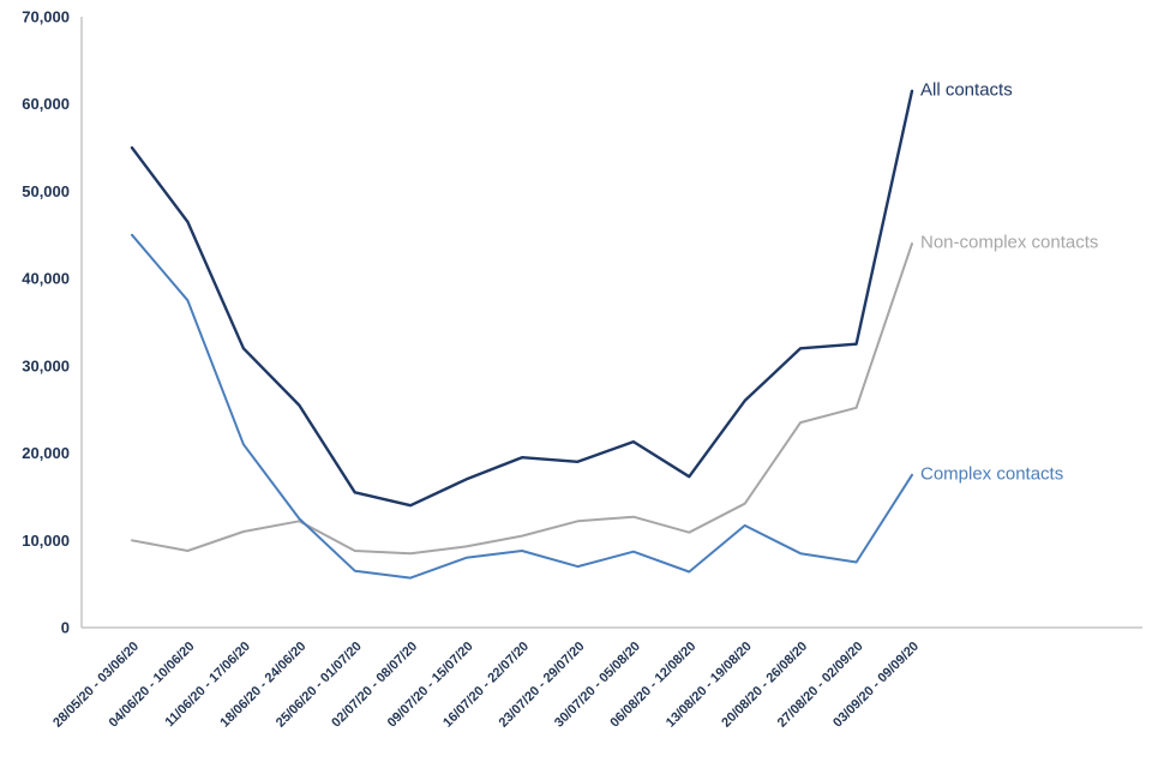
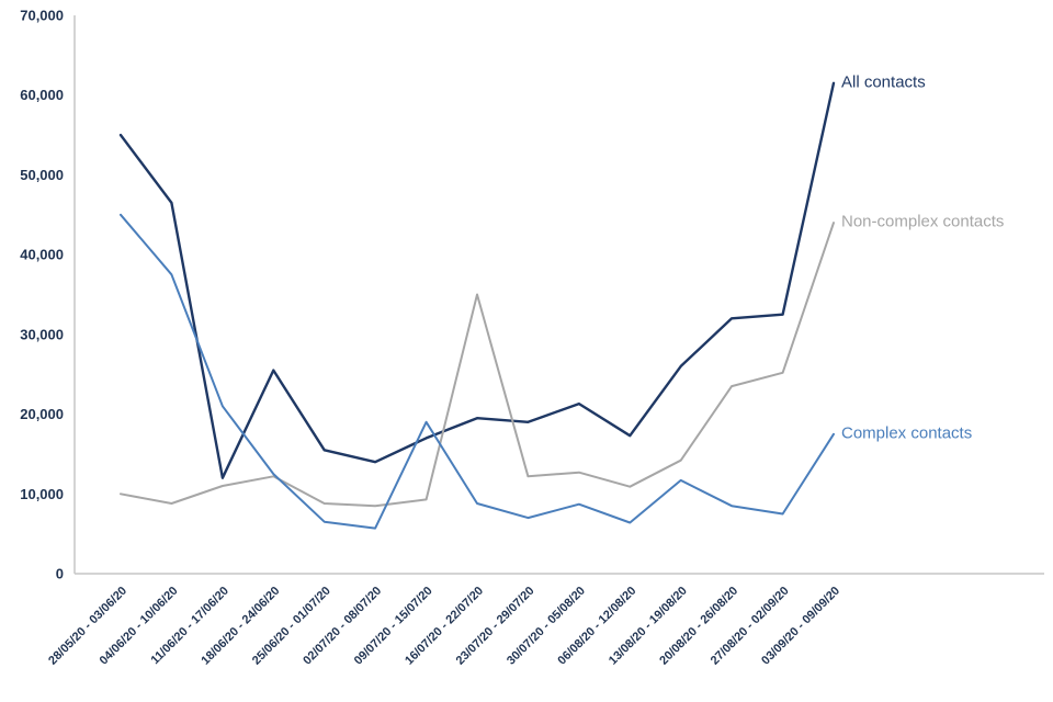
All contacts/11/06/20 - 17/06/20: 32000 -> 12000
Complex contacts/09/07/20 - 15/07/20: 8000 -> 19000
Non-complex contacts/16/07/20 - 22/07/20: 10000 -> 35000
